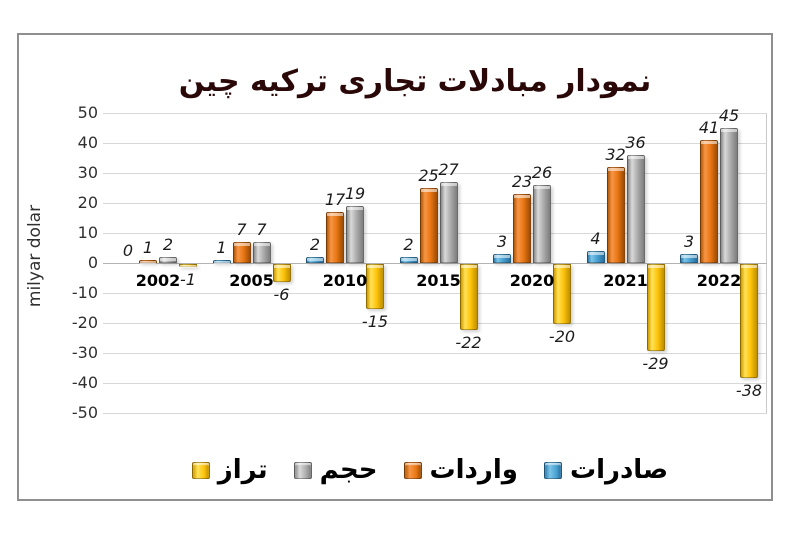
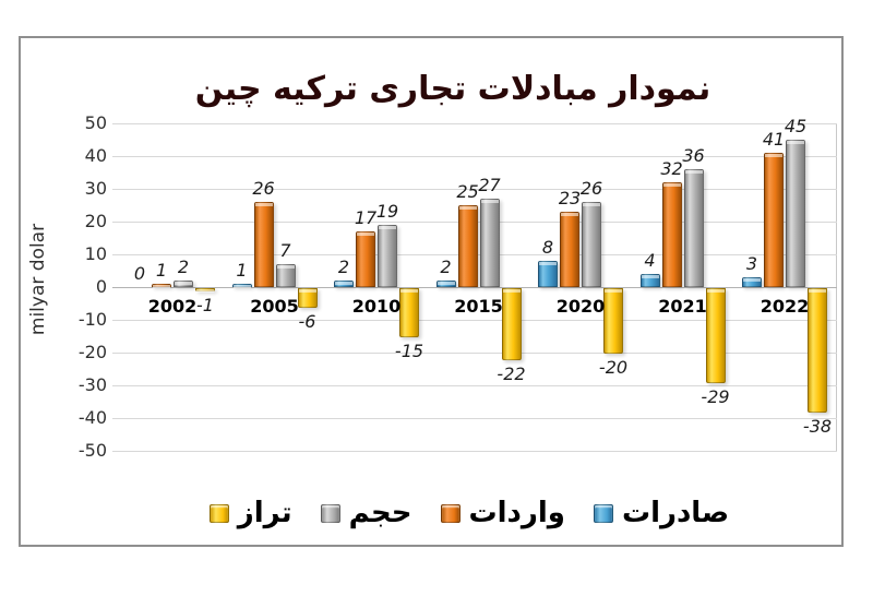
واردات/2005: 7 -> 26
صادرات/2020: 3 -> 8
